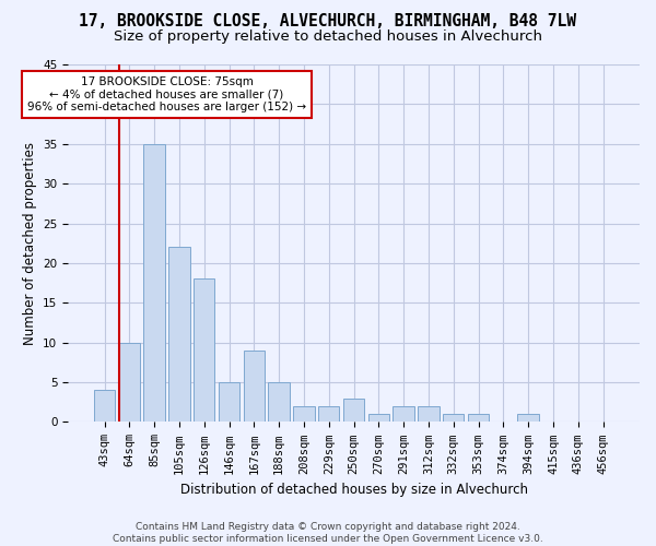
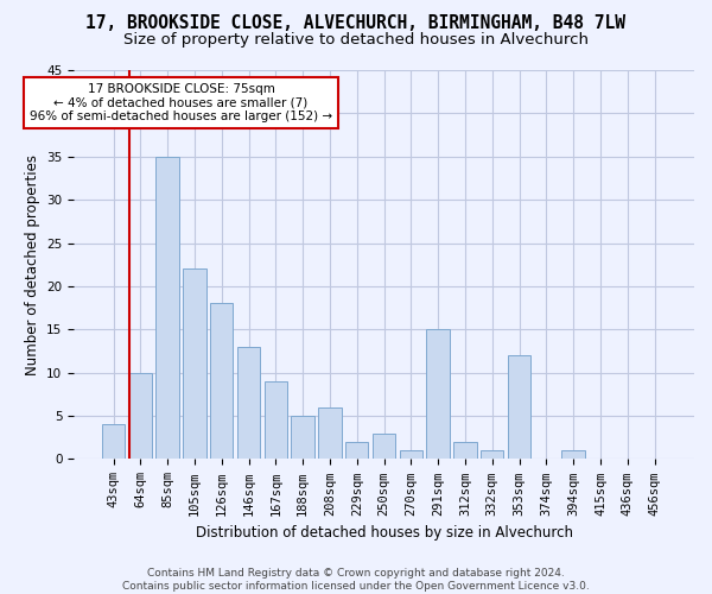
146sqm: 5 -> 13
208sqm: 2 -> 6
291sqm: 2 -> 15
353sqm: 1 -> 12
